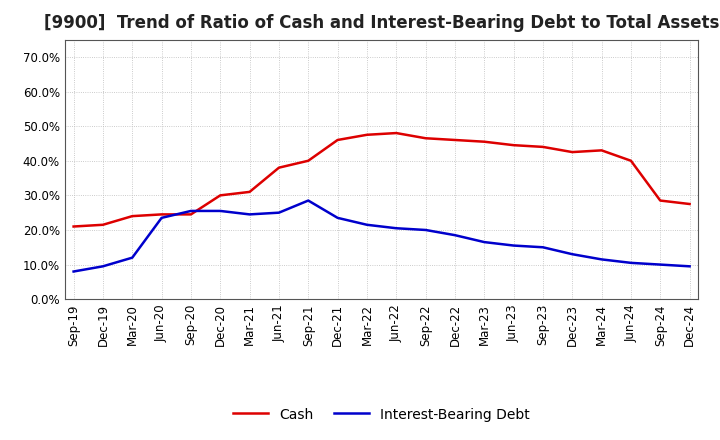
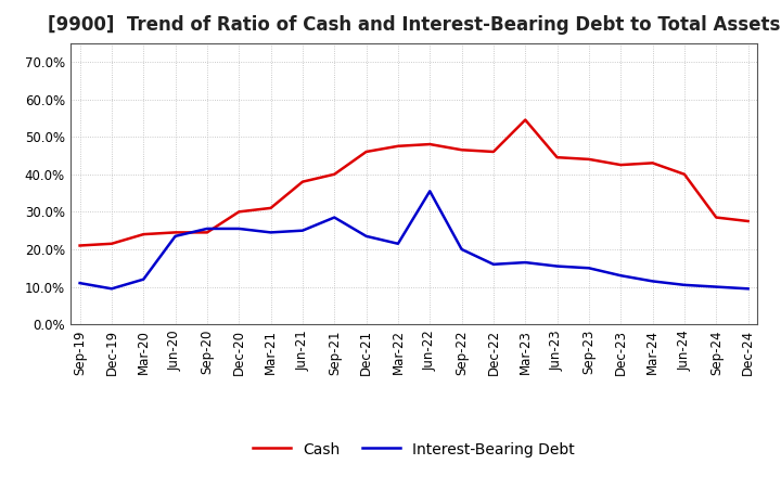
Interest-Bearing Debt/Sep-19: 8.0% -> 11.0%
Interest-Bearing Debt/Jun-22: 20.5% -> 35.5%
Interest-Bearing Debt/Dec-22: 18.5% -> 16.0%
Cash/Mar-23: 45.5% -> 54.5%
